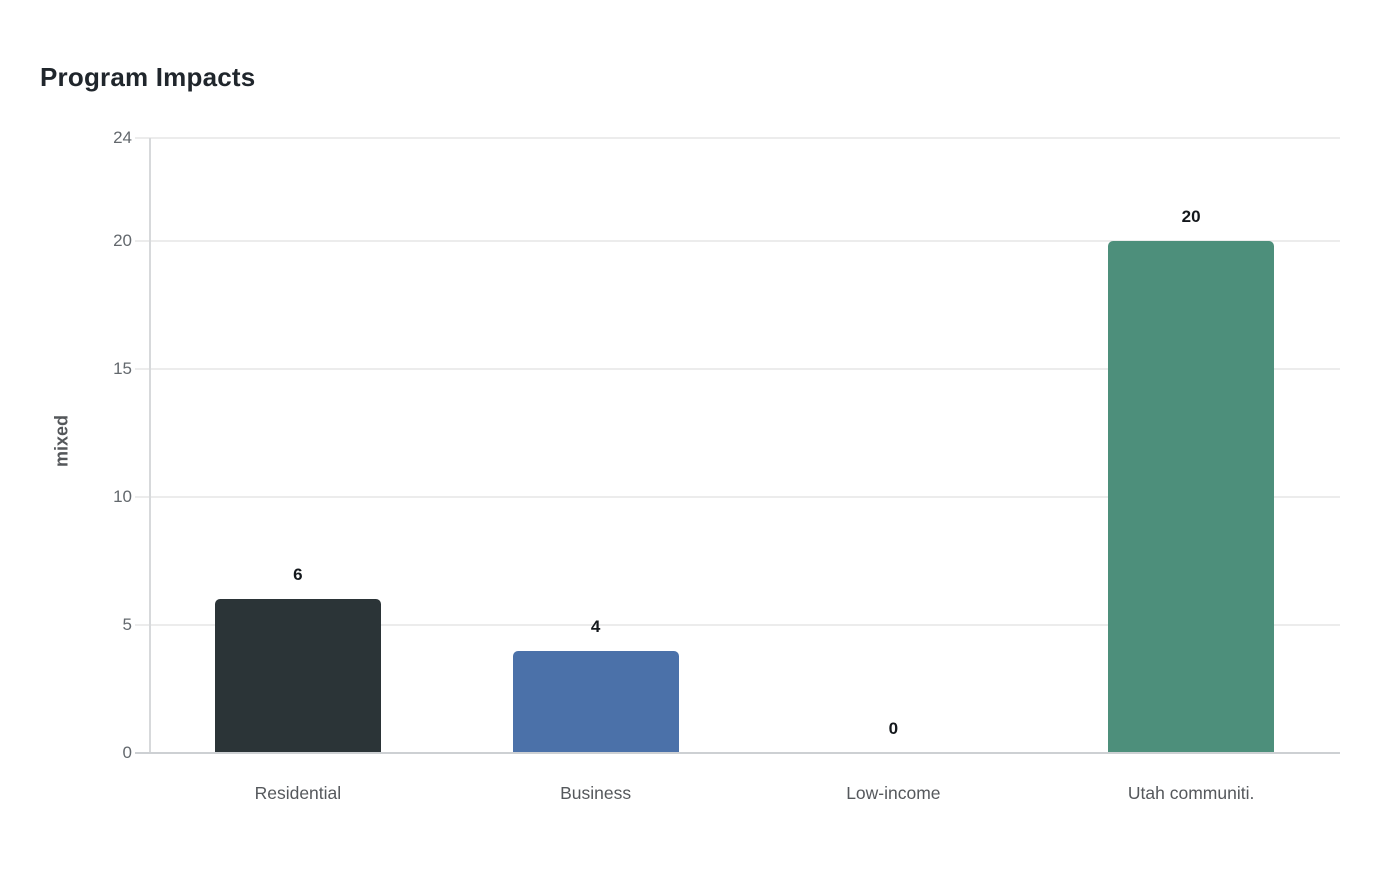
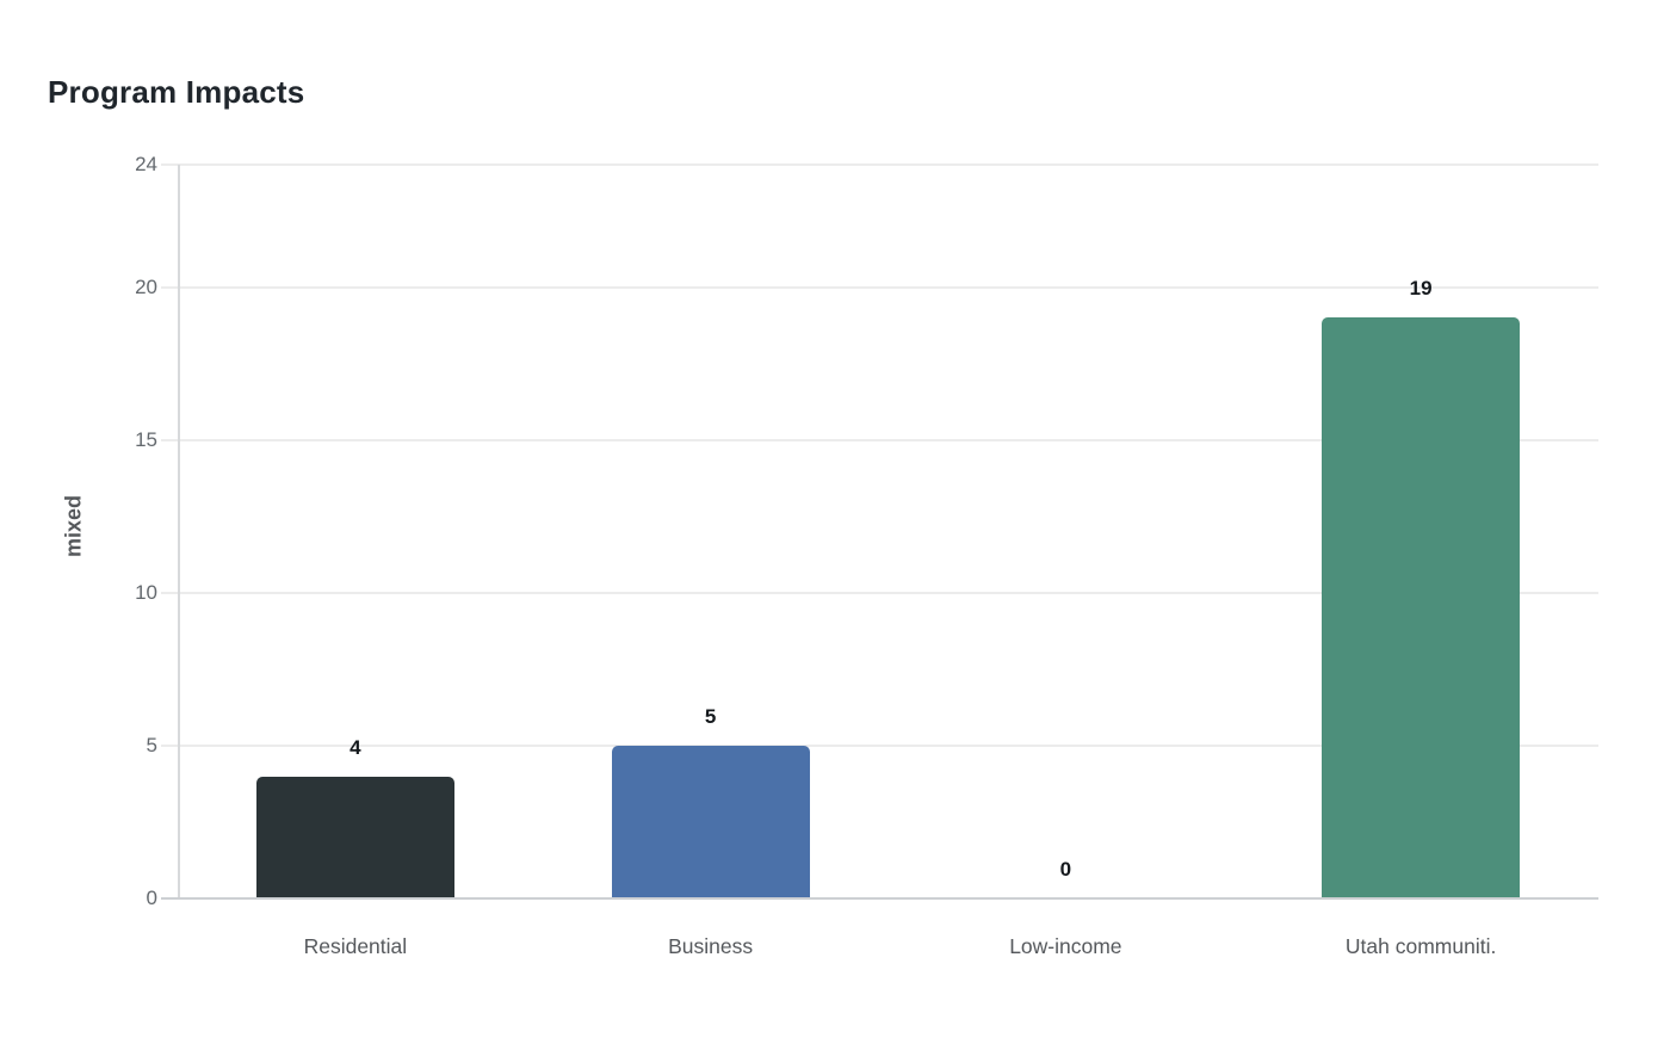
Residential: 6 -> 4
Business: 4 -> 5
Utah communiti.: 20 -> 19
